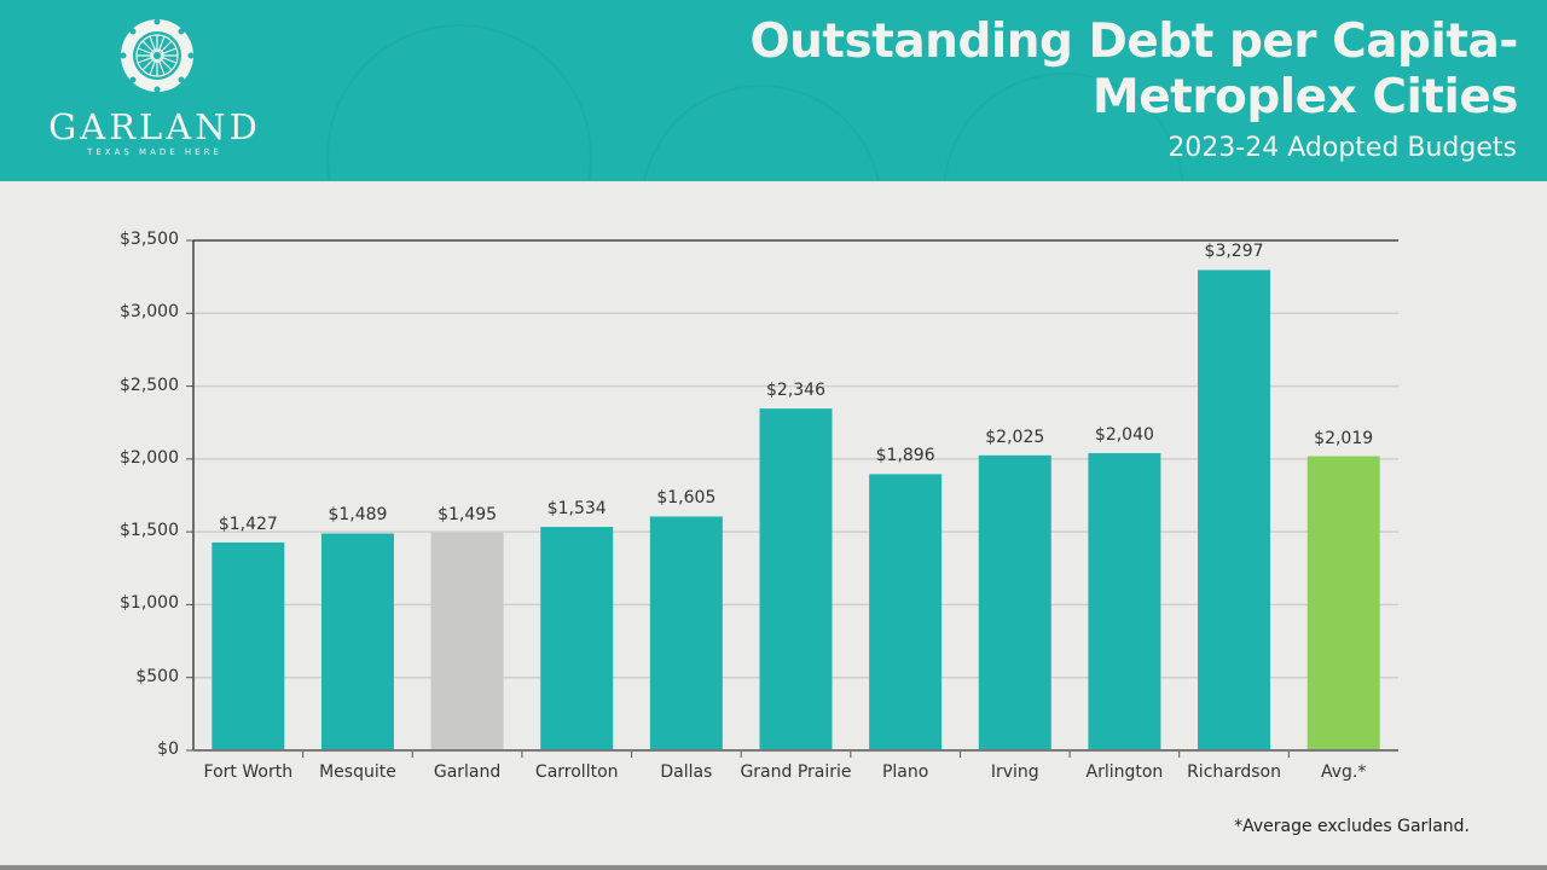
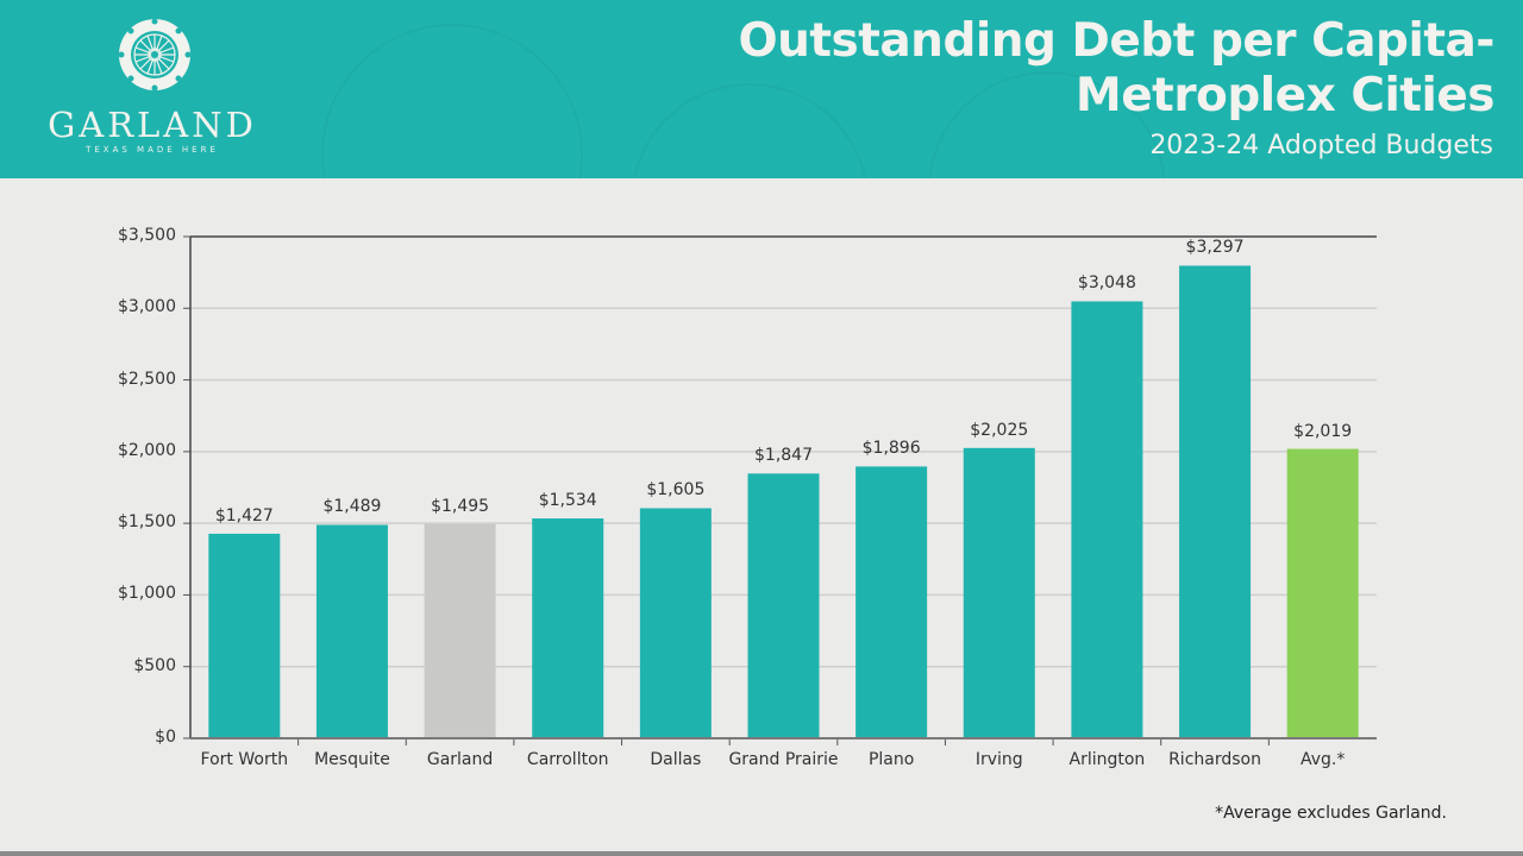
Grand Prairie: $2,346 -> $1,847
Arlington: $2,040 -> $3,048
